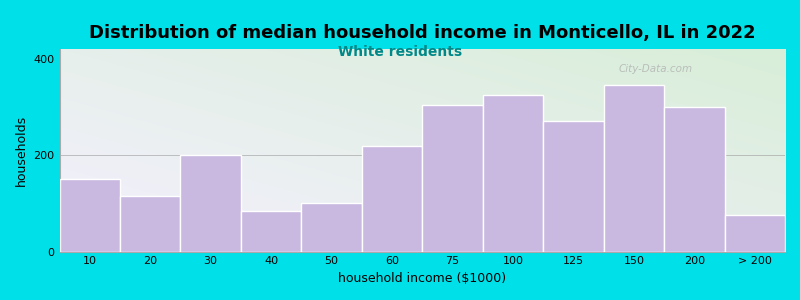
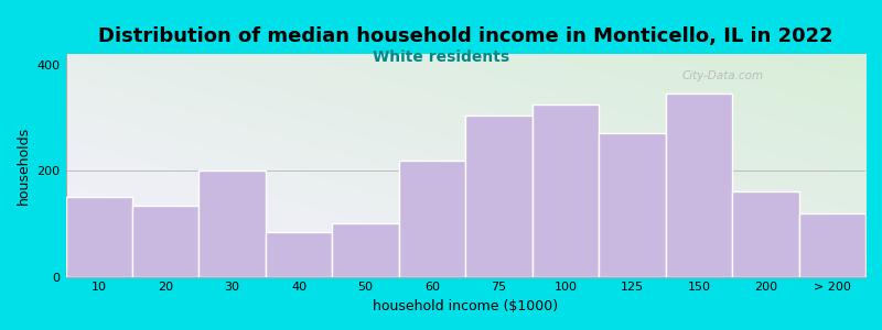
20: 115 -> 135
200: 300 -> 160
> 200: 75 -> 120
